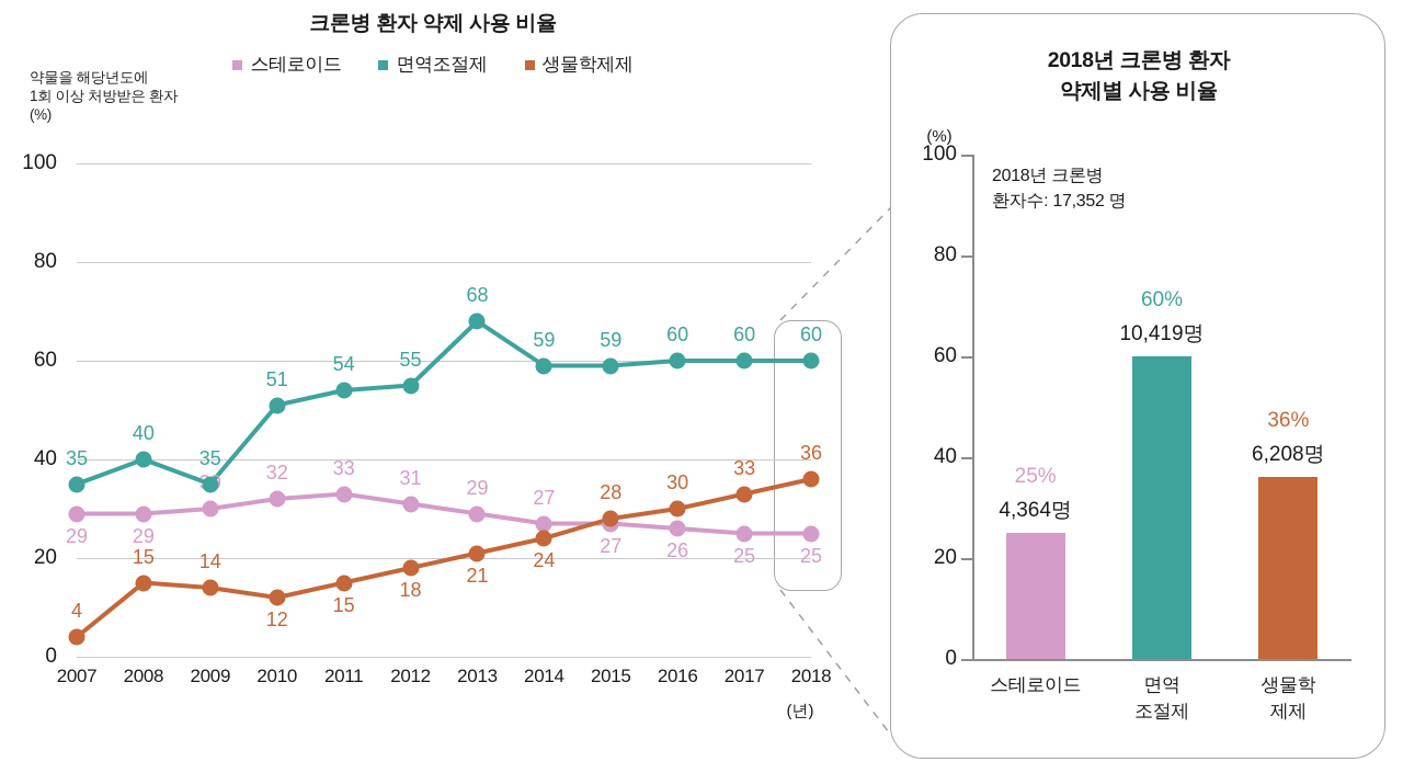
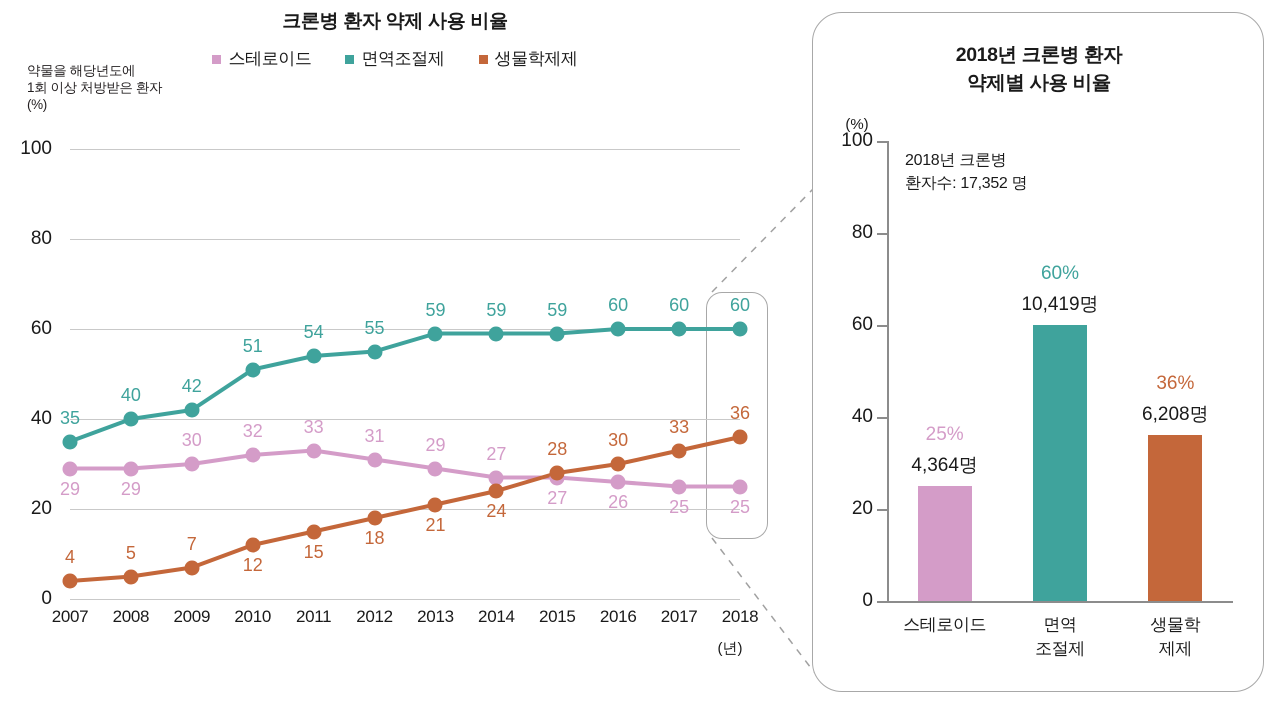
크론병 환자 약제 사용 비율/생물학제제/2008: 15 -> 5
크론병 환자 약제 사용 비율/면역조절제/2009: 35 -> 42
크론병 환자 약제 사용 비율/생물학제제/2009: 14 -> 7
크론병 환자 약제 사용 비율/면역조절제/2013: 68 -> 59
